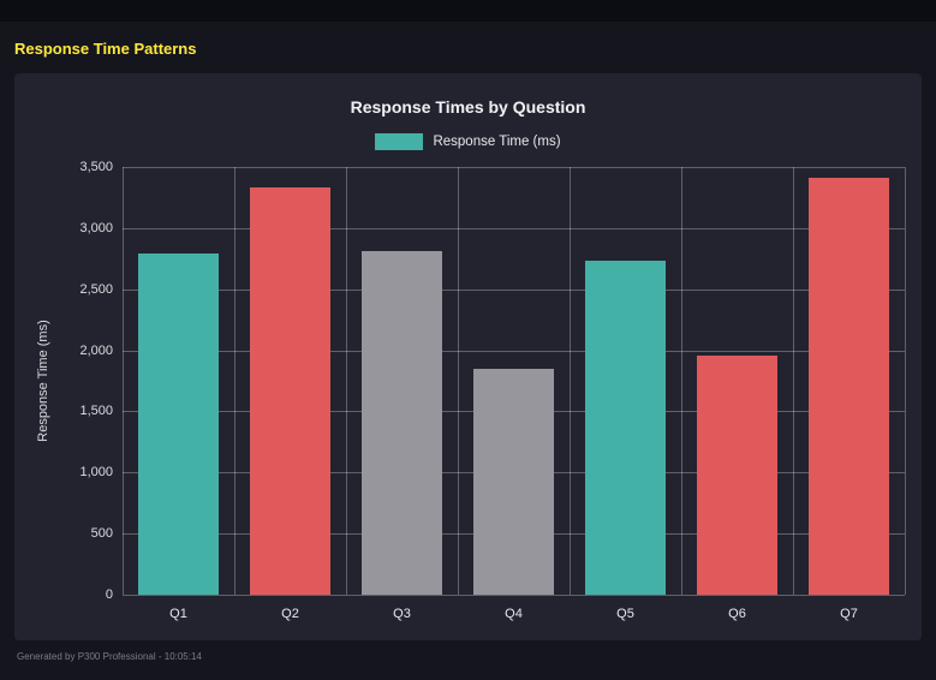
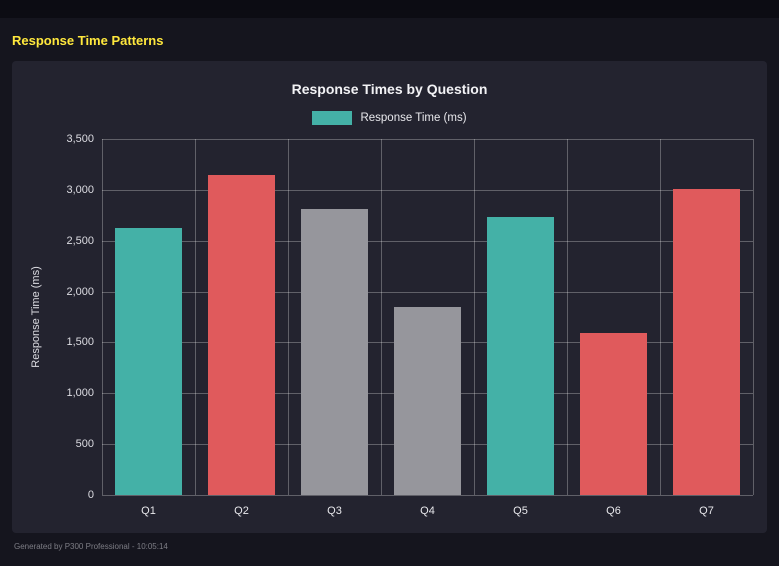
Q1: 2790 -> 2630
Q2: 3330 -> 3150
Q6: 1960 -> 1590
Q7: 3410 -> 3010
